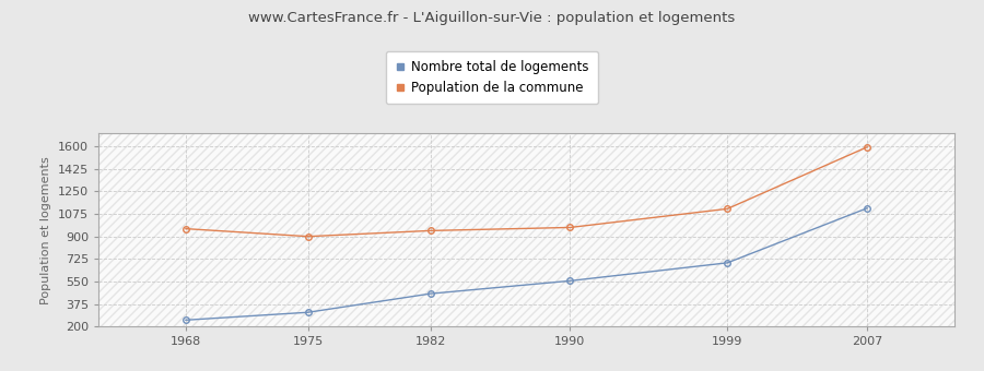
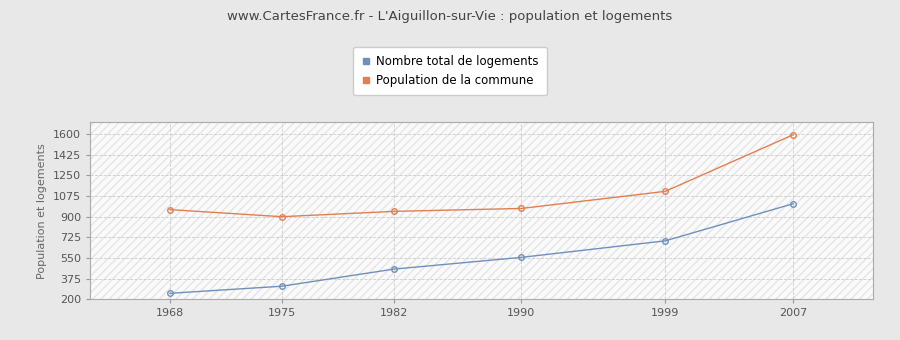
Nombre total de logements/2007: 1120 -> 1010
